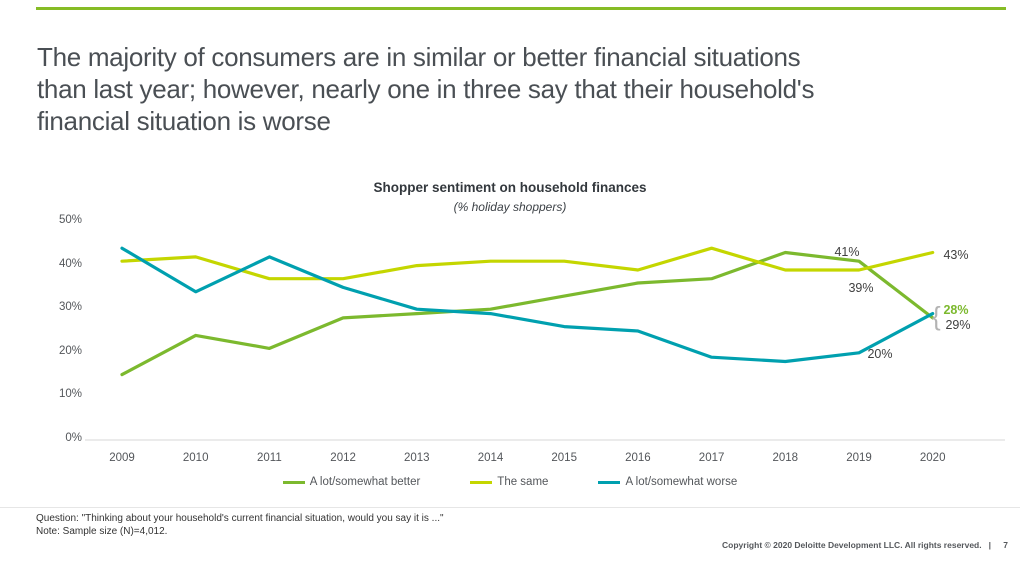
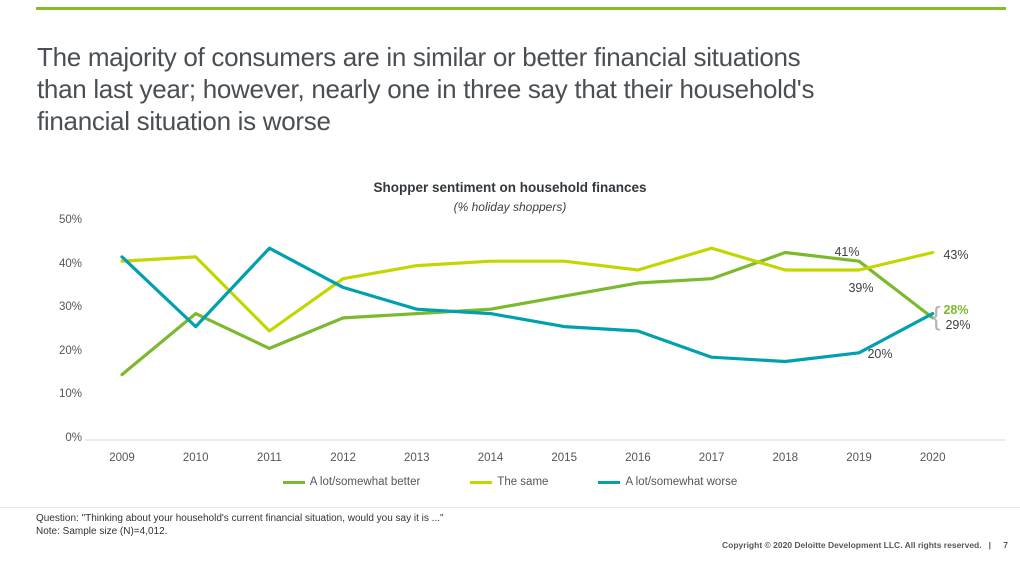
A lot/somewhat worse/2009: 44% -> 42%
A lot/somewhat better/2010: 24% -> 29%
A lot/somewhat worse/2010: 34% -> 26%
The same/2011: 37% -> 25%
A lot/somewhat worse/2011: 42% -> 44%
